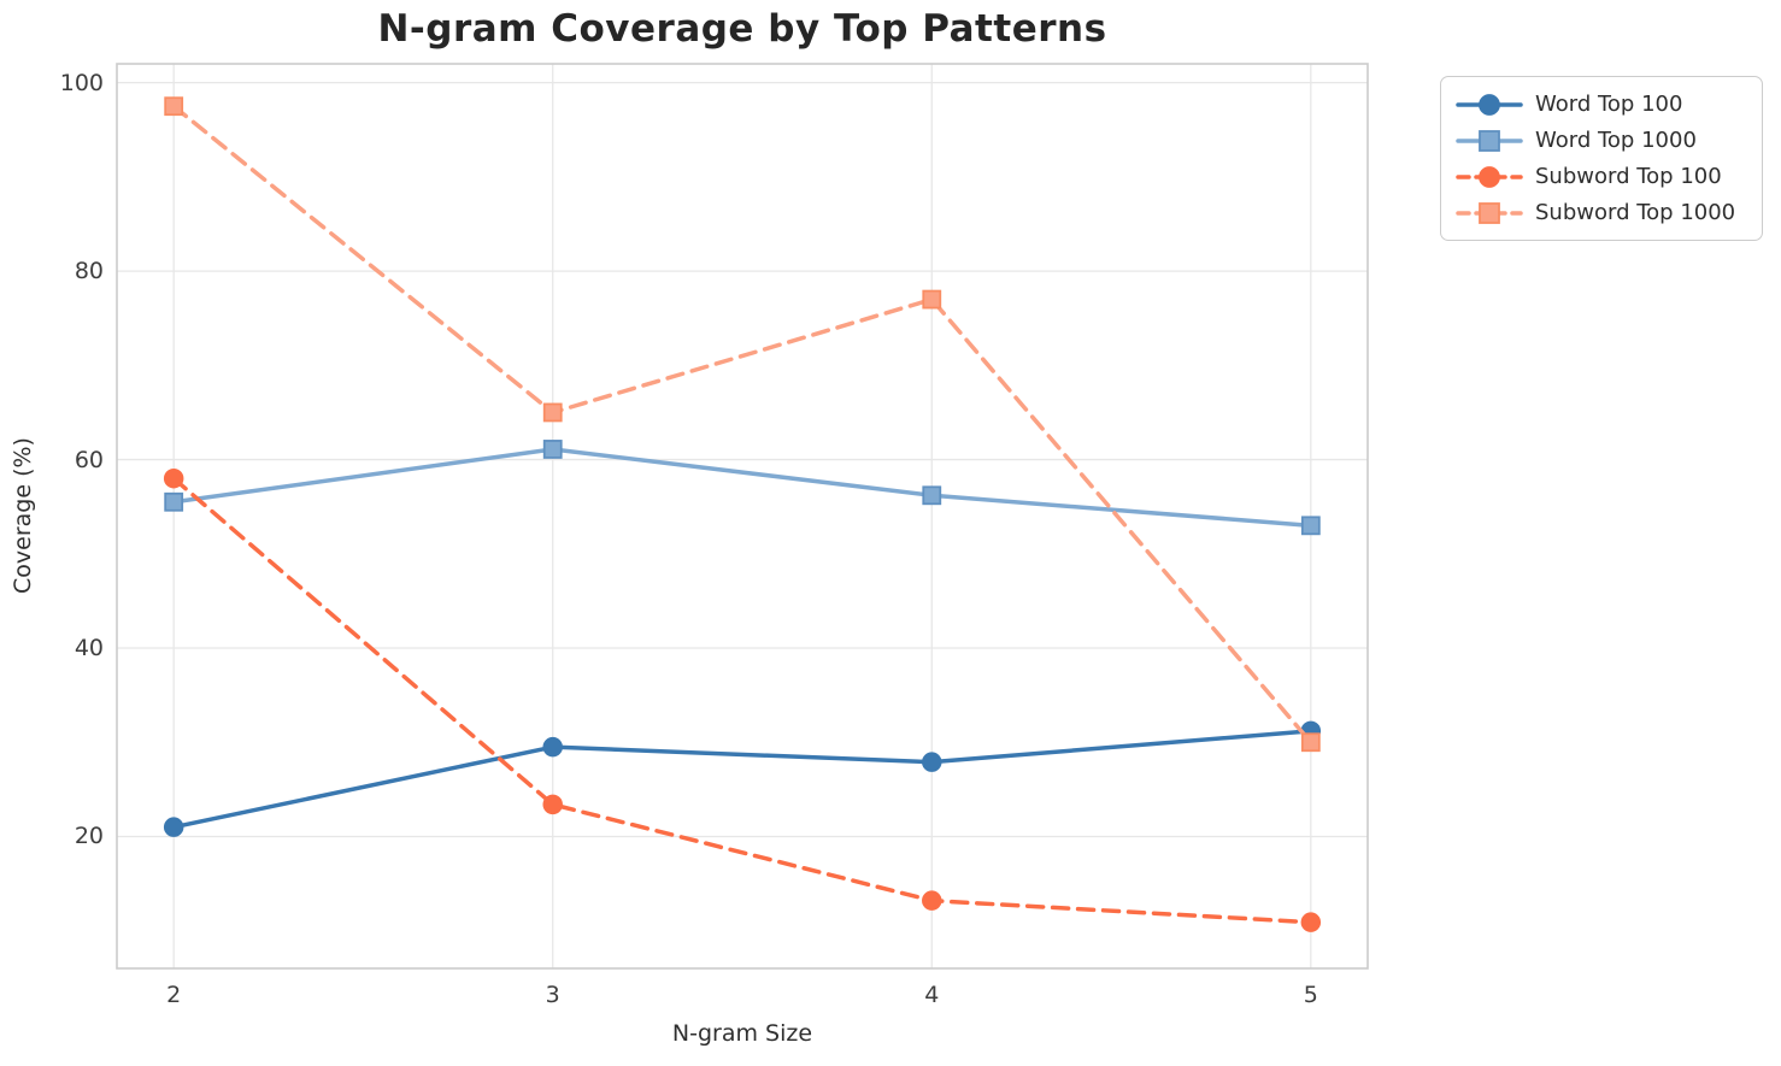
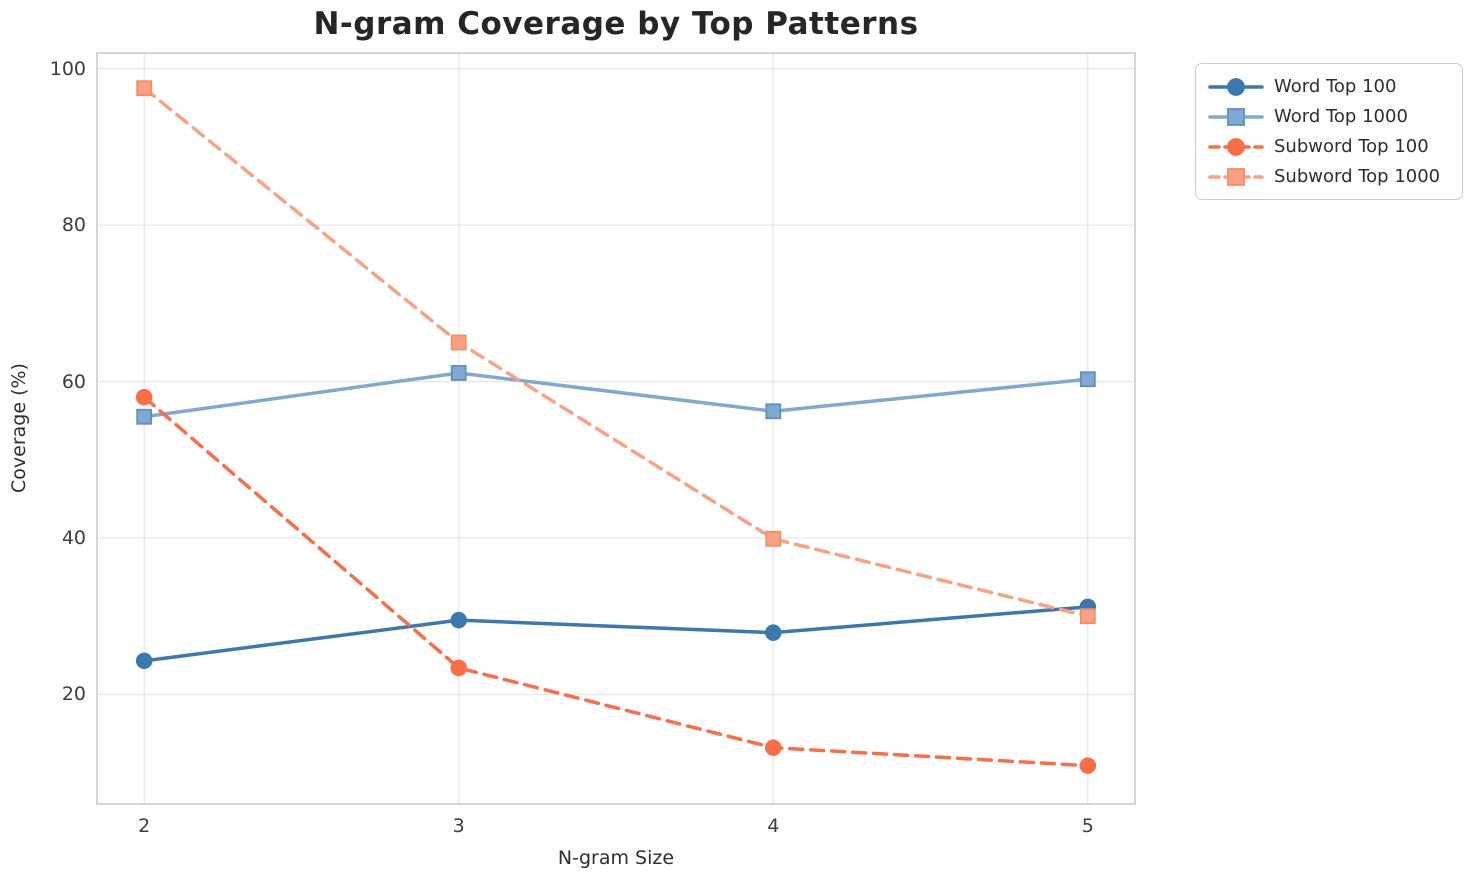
Word Top 100/2: 21 -> 24
Subword Top 1000/4: 77 -> 40
Word Top 1000/5: 53 -> 60
